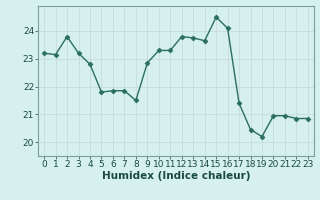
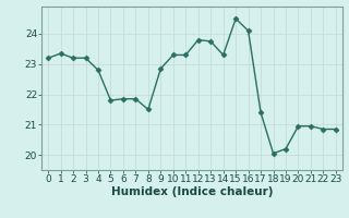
1: 23.15 -> 23.35
2: 23.80 -> 23.20
14: 23.65 -> 23.30
18: 20.45 -> 20.05
